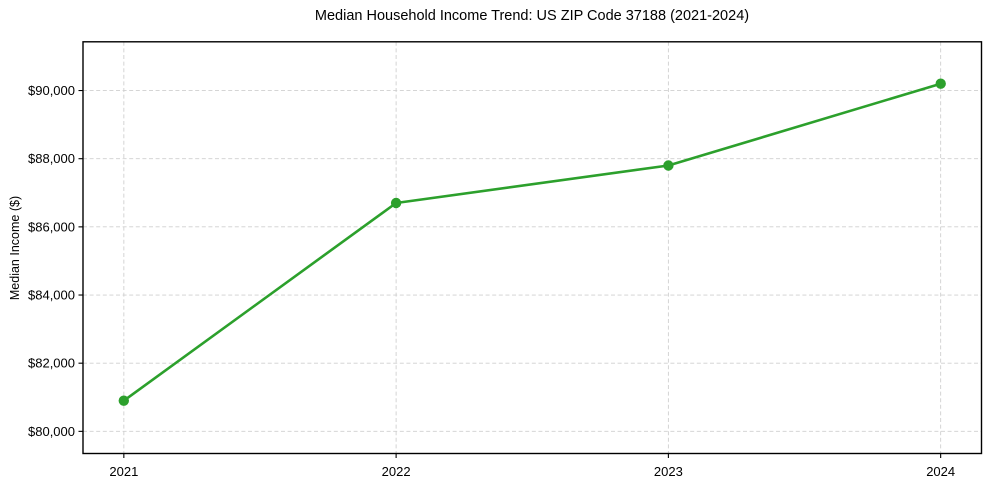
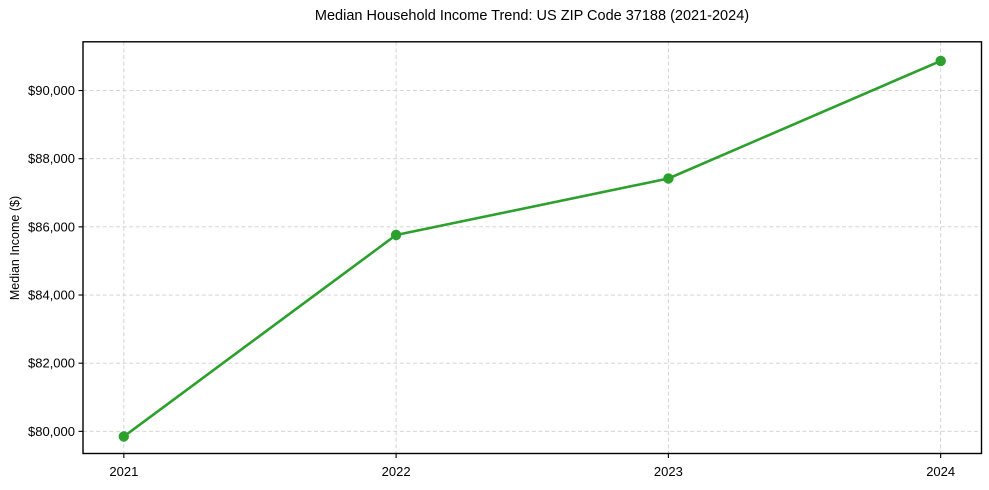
2021: $80900 -> $79800
2022: $86700 -> $85800
2023: $87800 -> $87400
2024: $90200 -> $90900
